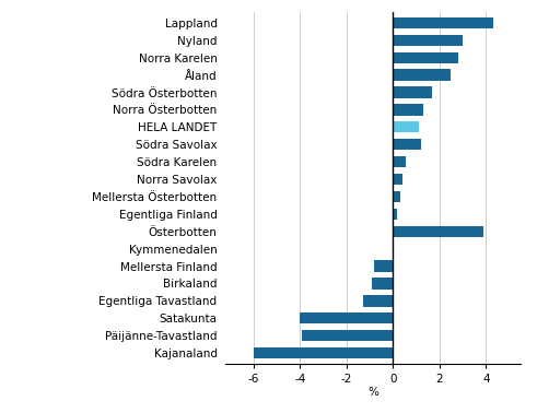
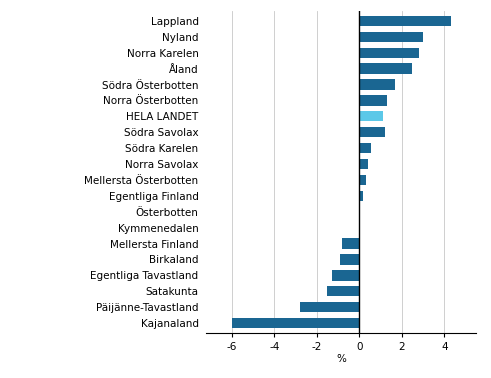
Österbotten: 3.90 -> 0.03
Satakunta: -4.00 -> -1.50
Päijänne-Tavastland: -3.90 -> -2.80
